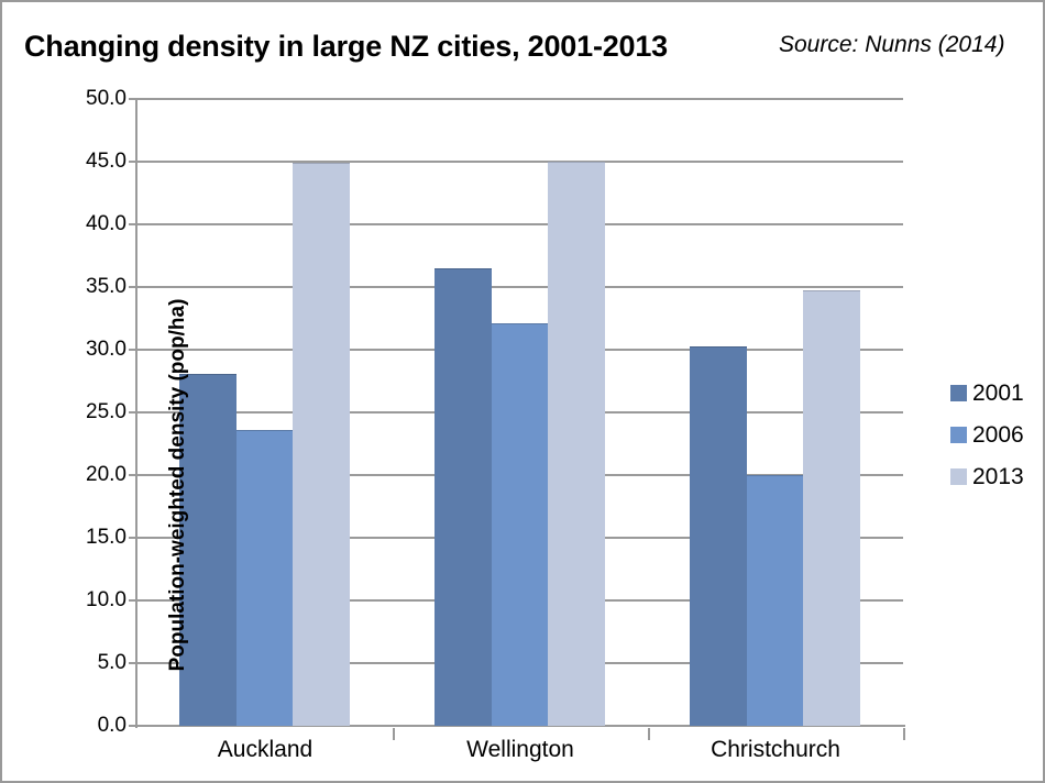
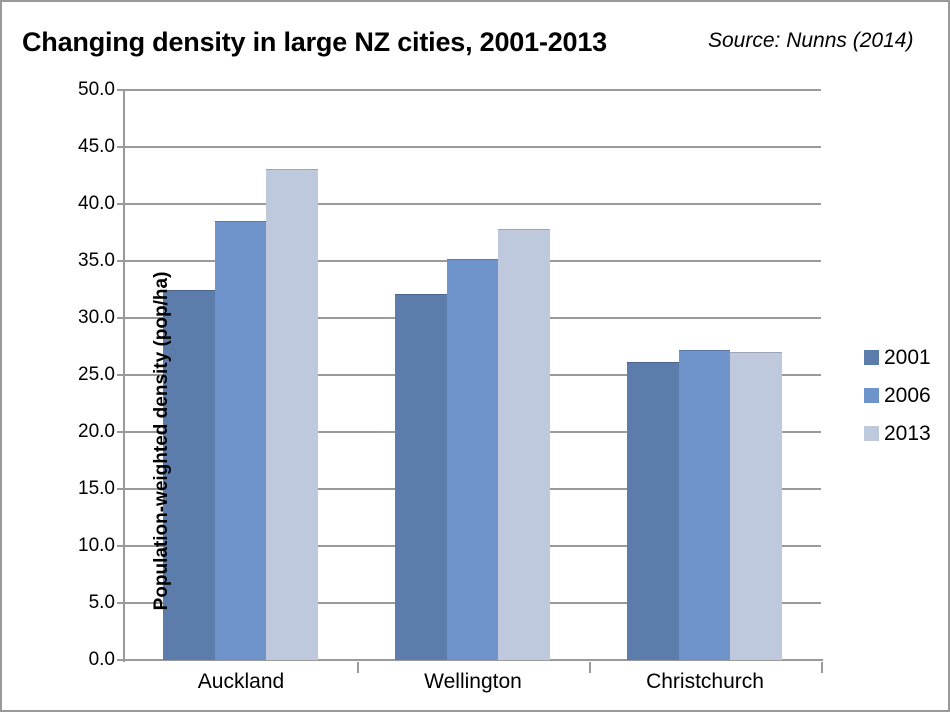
2001/Auckland: 28.1 -> 32.5
2006/Auckland: 23.6 -> 38.5
2013/Auckland: 44.9 -> 43.1
2001/Wellington: 36.5 -> 32.1
2006/Wellington: 32.1 -> 35.2
2013/Wellington: 45.0 -> 37.8
2001/Christchurch: 30.3 -> 26.1
2006/Christchurch: 20.0 -> 27.2
2013/Christchurch: 34.7 -> 27.0
